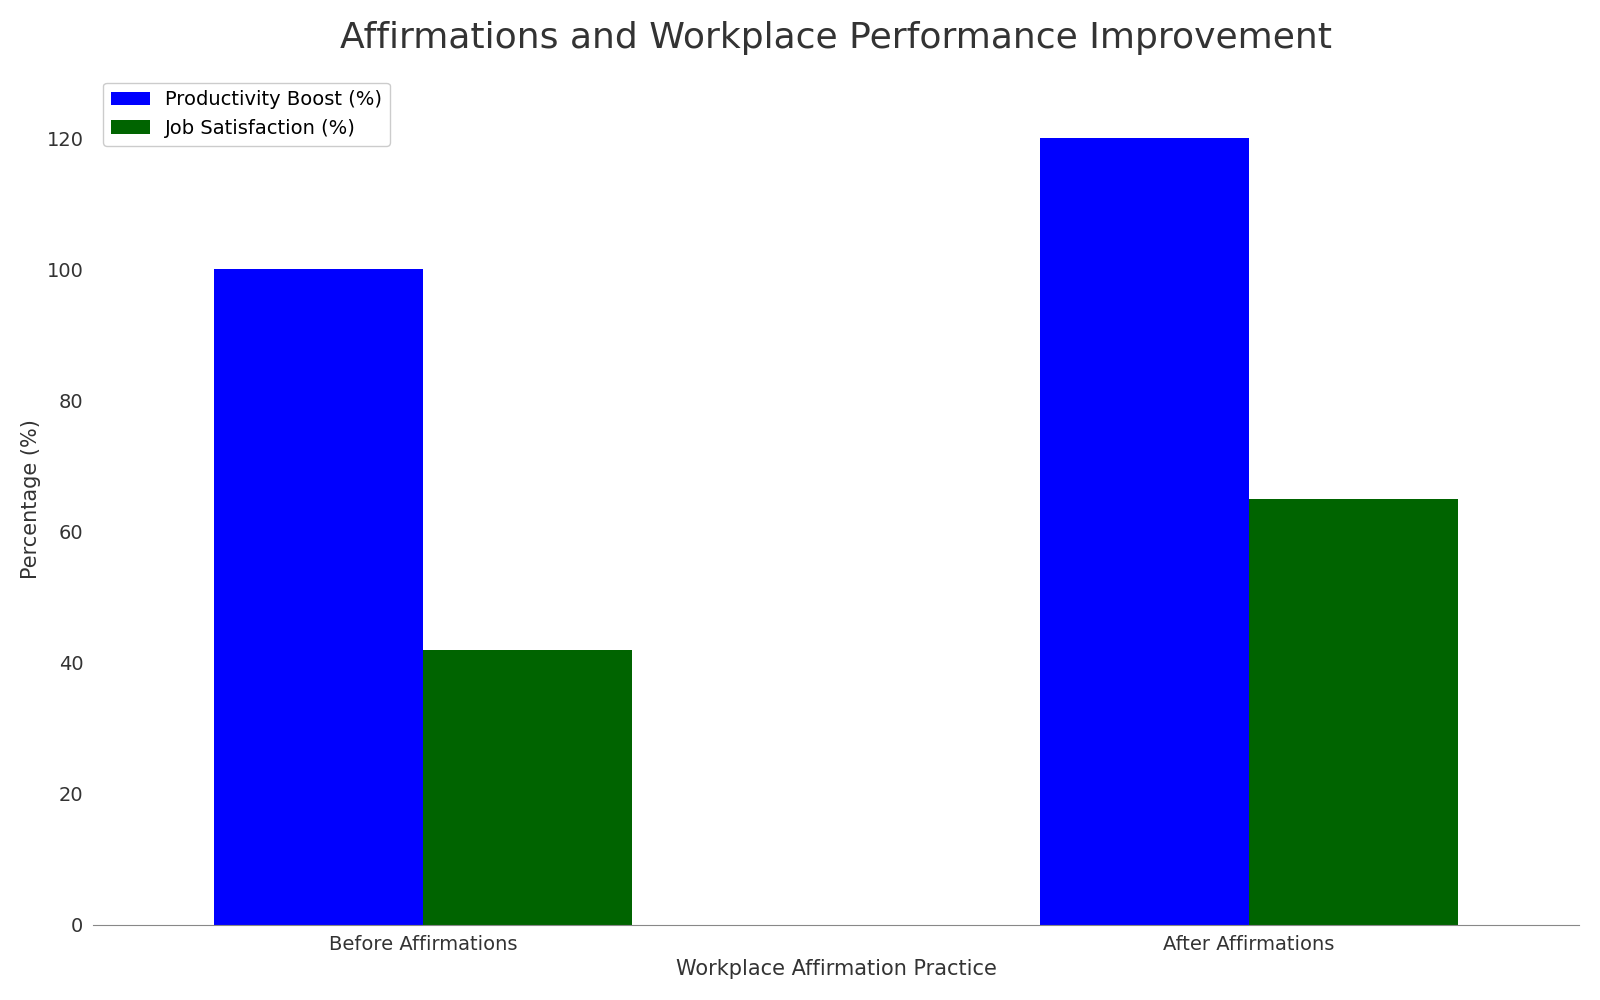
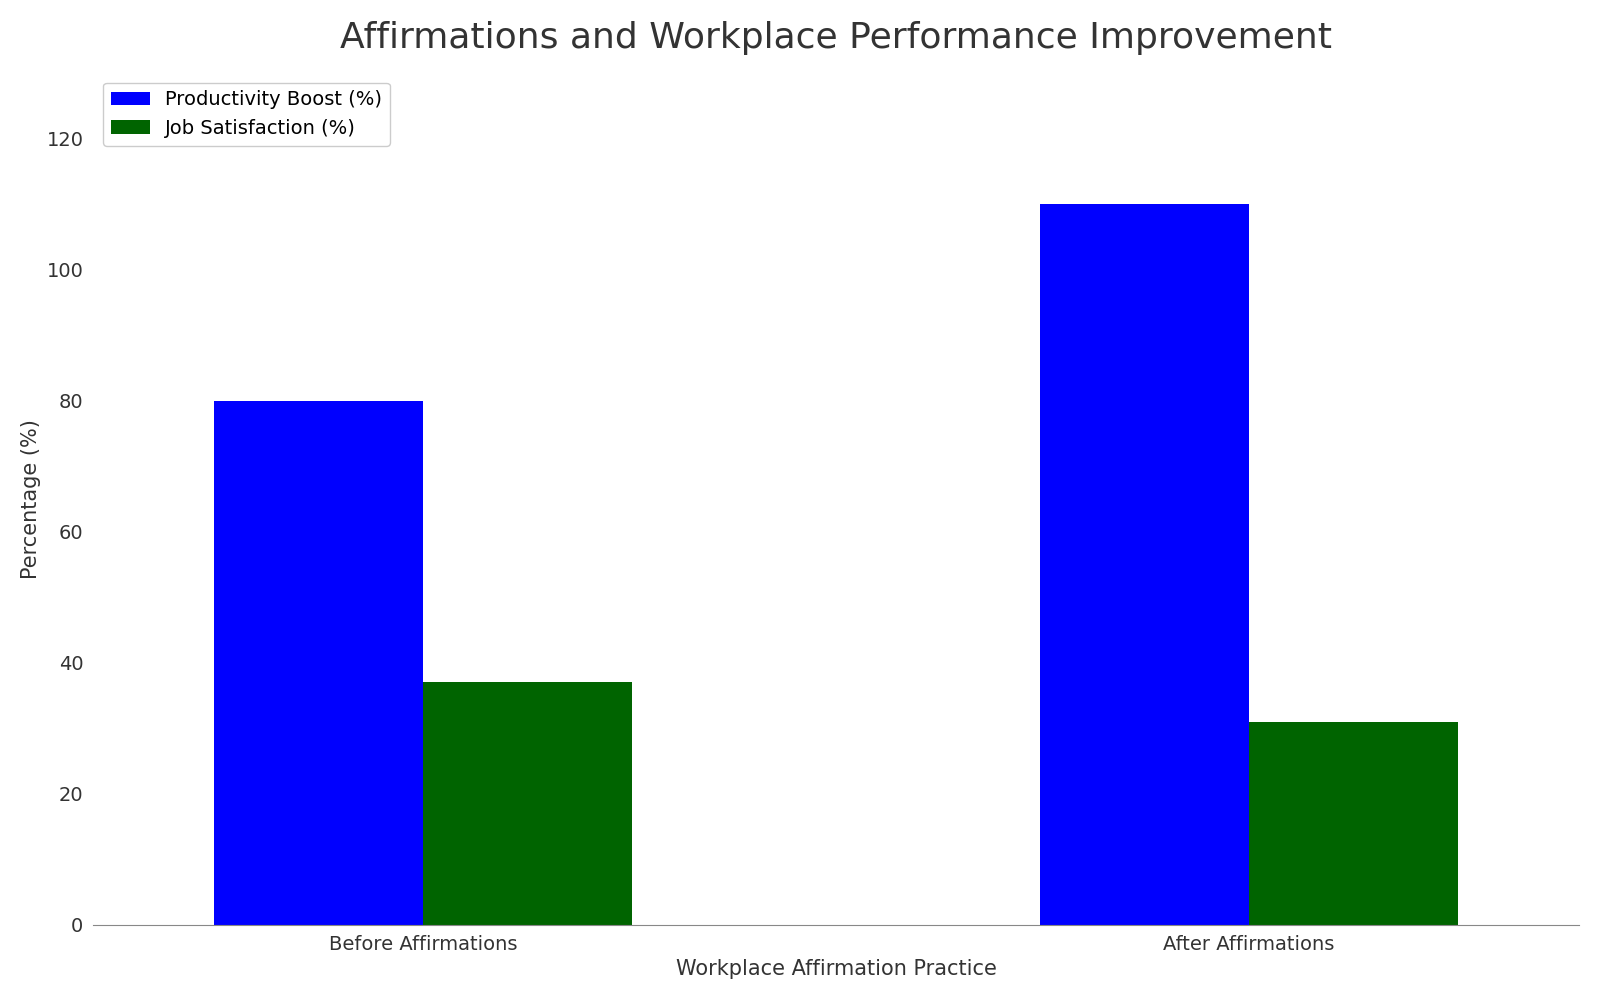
Productivity Boost (%)/Before Affirmations: 100 -> 80
Job Satisfaction (%)/Before Affirmations: 42 -> 37
Productivity Boost (%)/After Affirmations: 120 -> 110
Job Satisfaction (%)/After Affirmations: 65 -> 31
